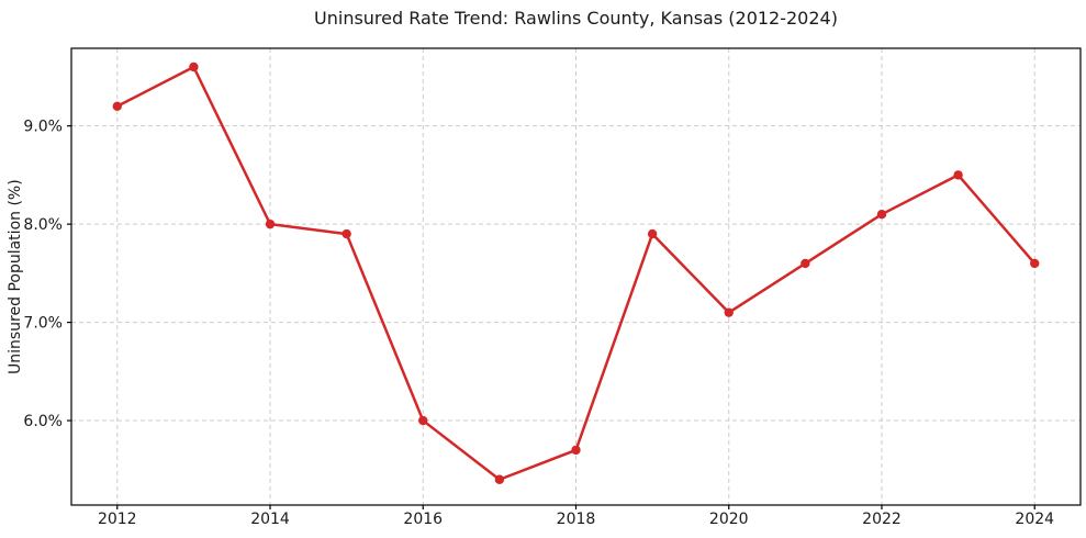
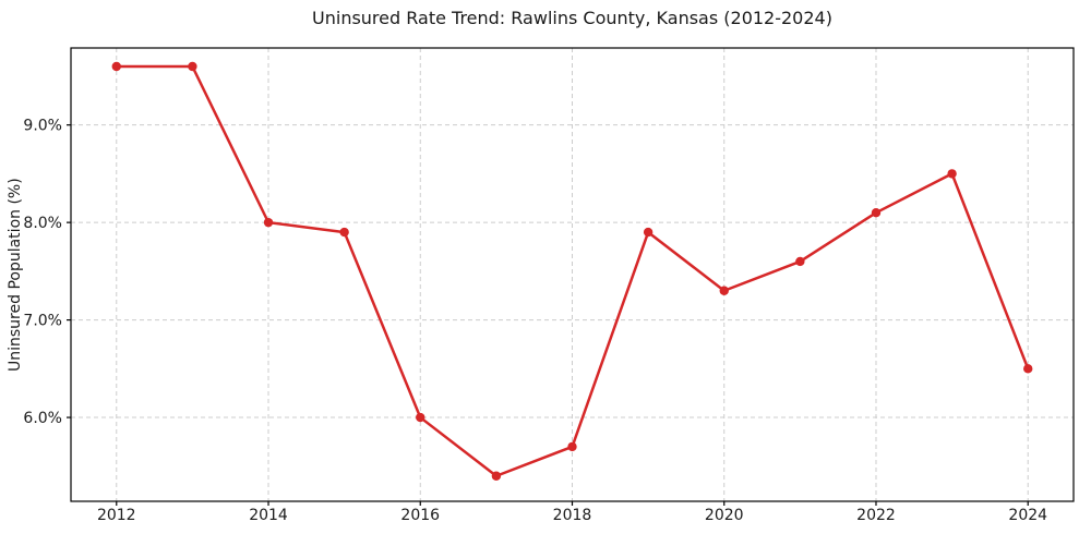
2012: 9.2% -> 9.6%
2020: 7.1% -> 7.3%
2024: 7.6% -> 6.5%
